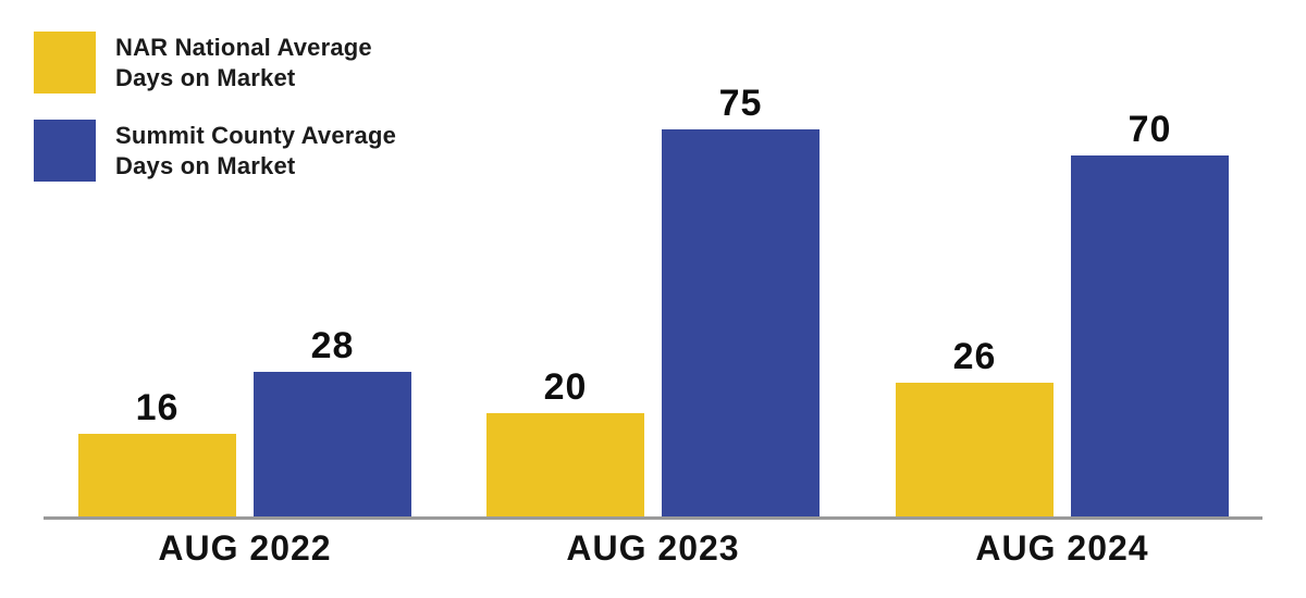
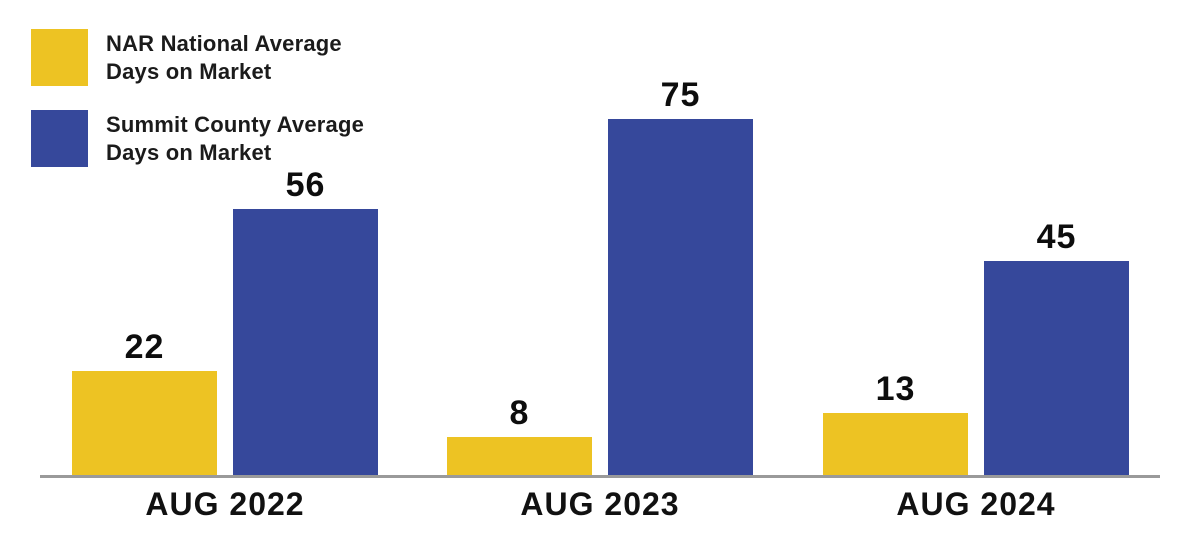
NAR National Average Days on Market/AUG 2022: 16 -> 22
Summit County Average Days on Market/AUG 2022: 28 -> 56
NAR National Average Days on Market/AUG 2023: 20 -> 8
NAR National Average Days on Market/AUG 2024: 26 -> 13
Summit County Average Days on Market/AUG 2024: 70 -> 45
